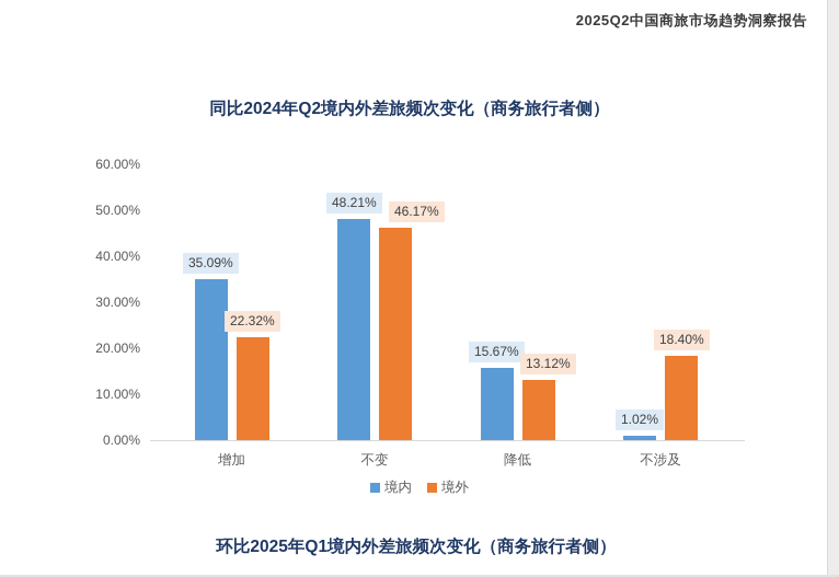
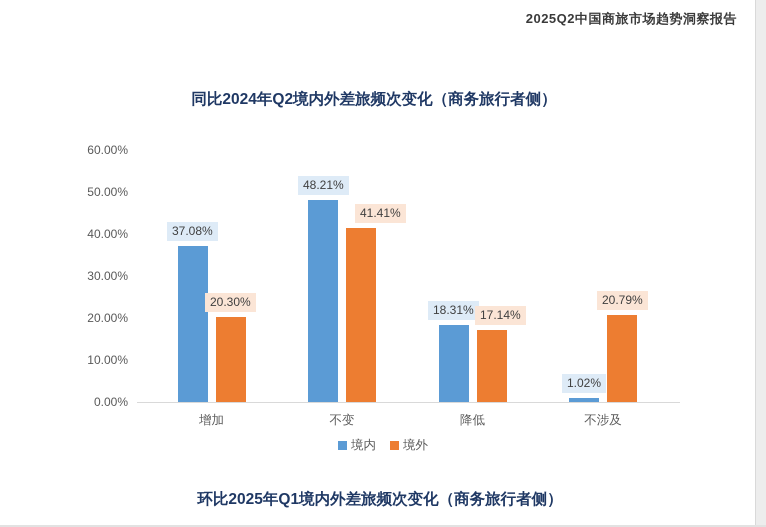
境内/增加: 35.09% -> 37.08%
境外/增加: 22.32% -> 20.30%
境外/不变: 46.17% -> 41.41%
境内/降低: 15.67% -> 18.31%
境外/降低: 13.12% -> 17.14%
境外/不涉及: 18.40% -> 20.79%
